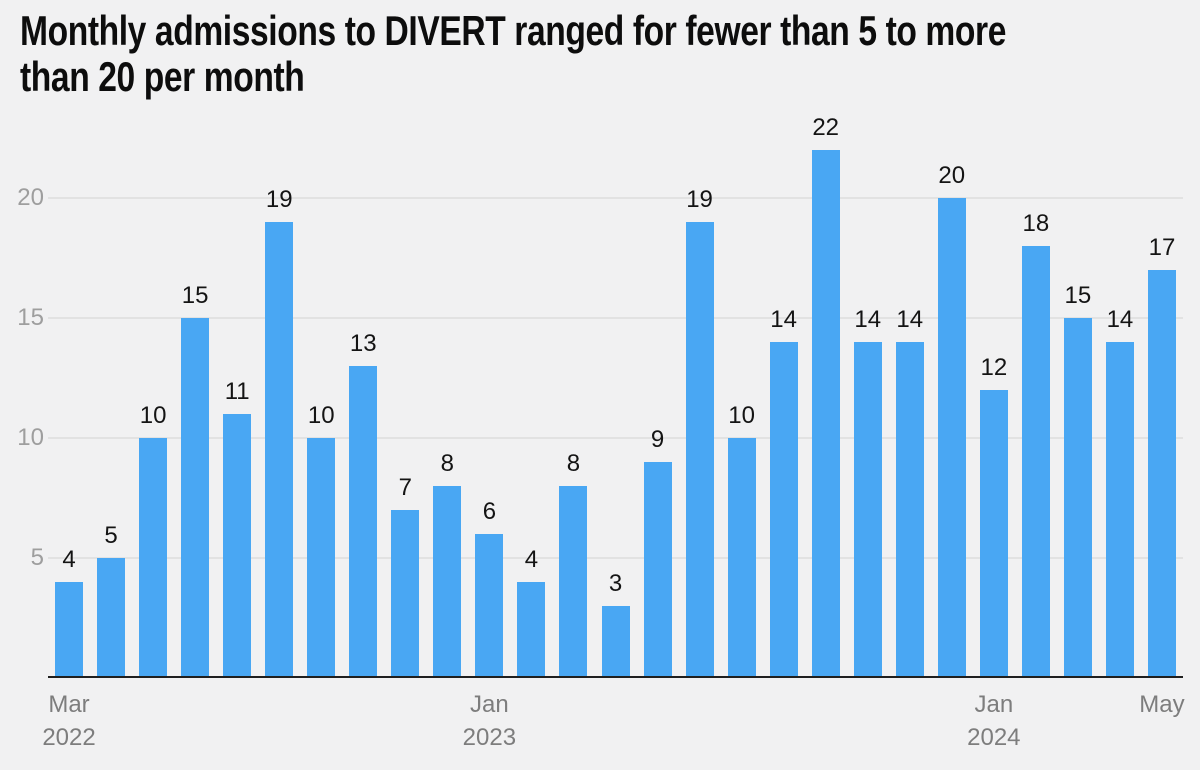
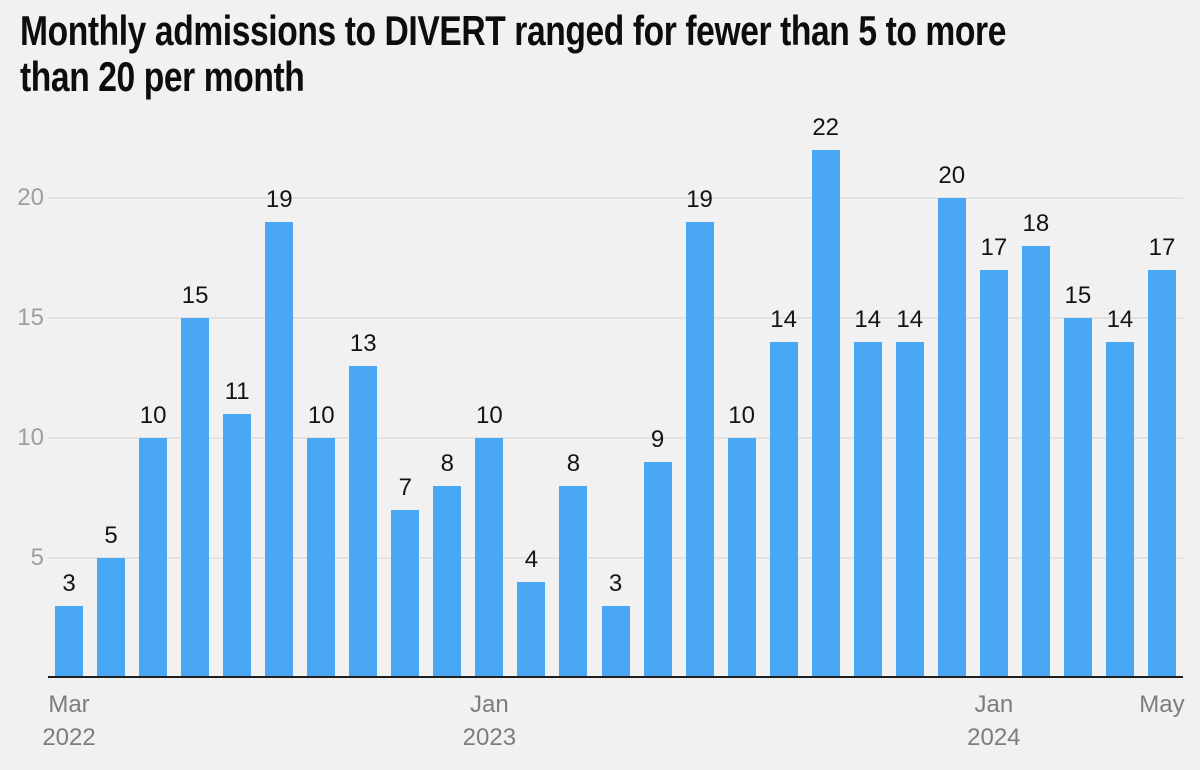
Mar 2022: 4 -> 3
Jan 2023: 6 -> 10
Jan 2024: 12 -> 17
